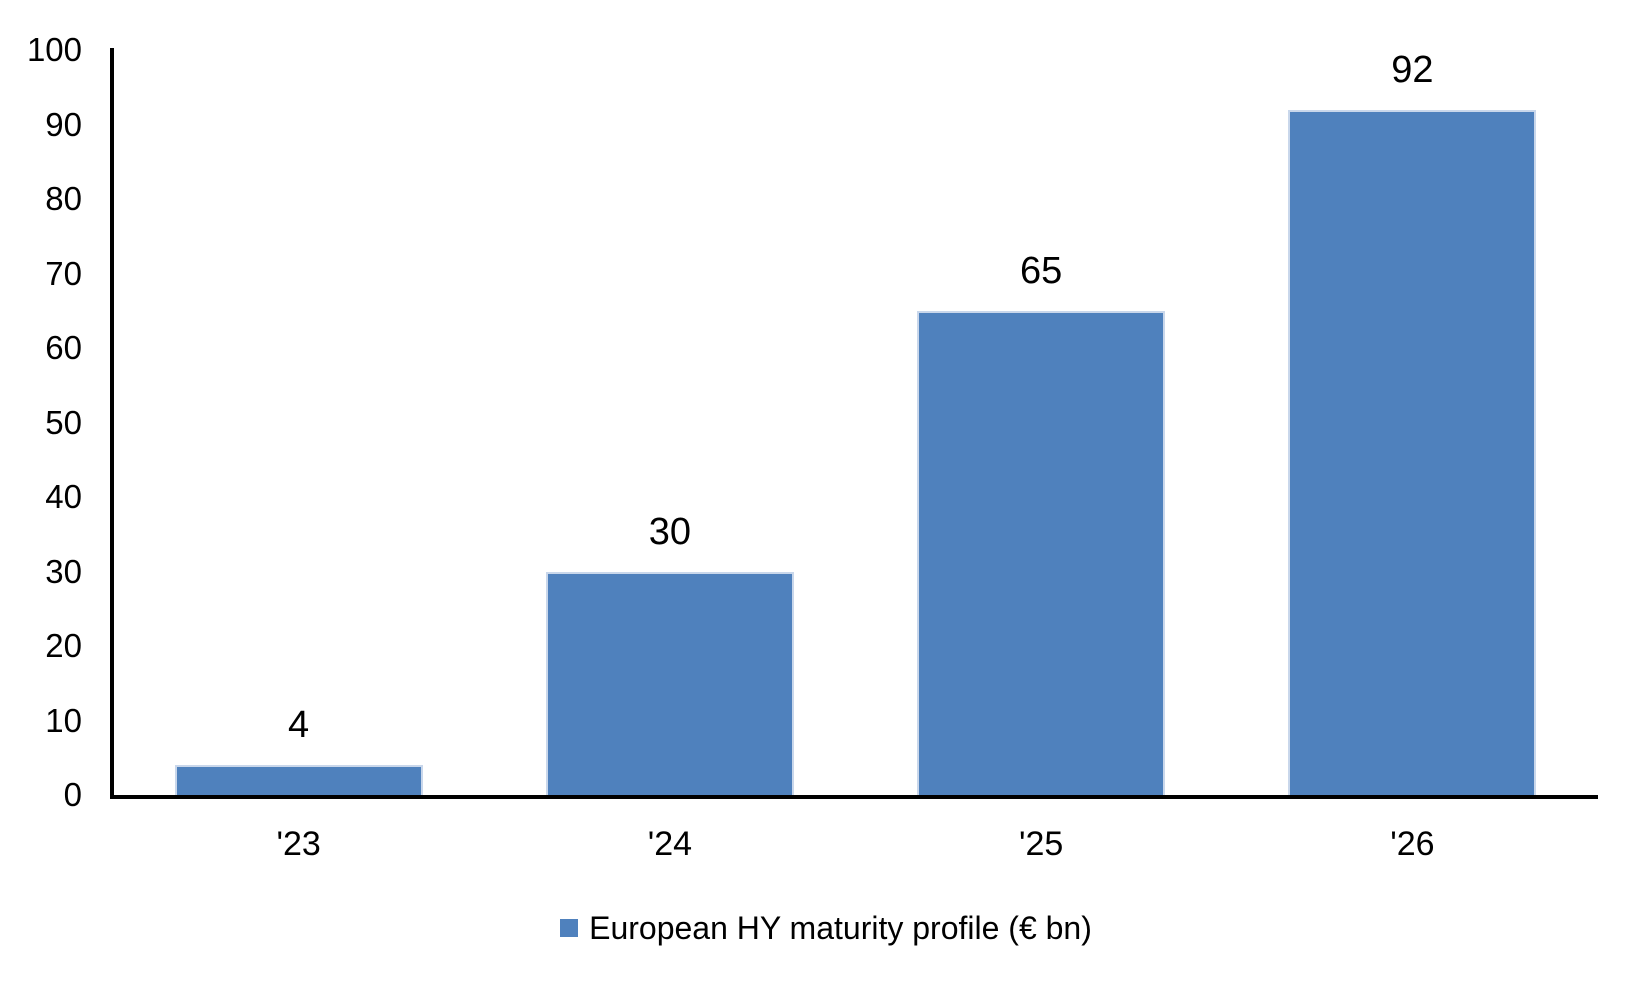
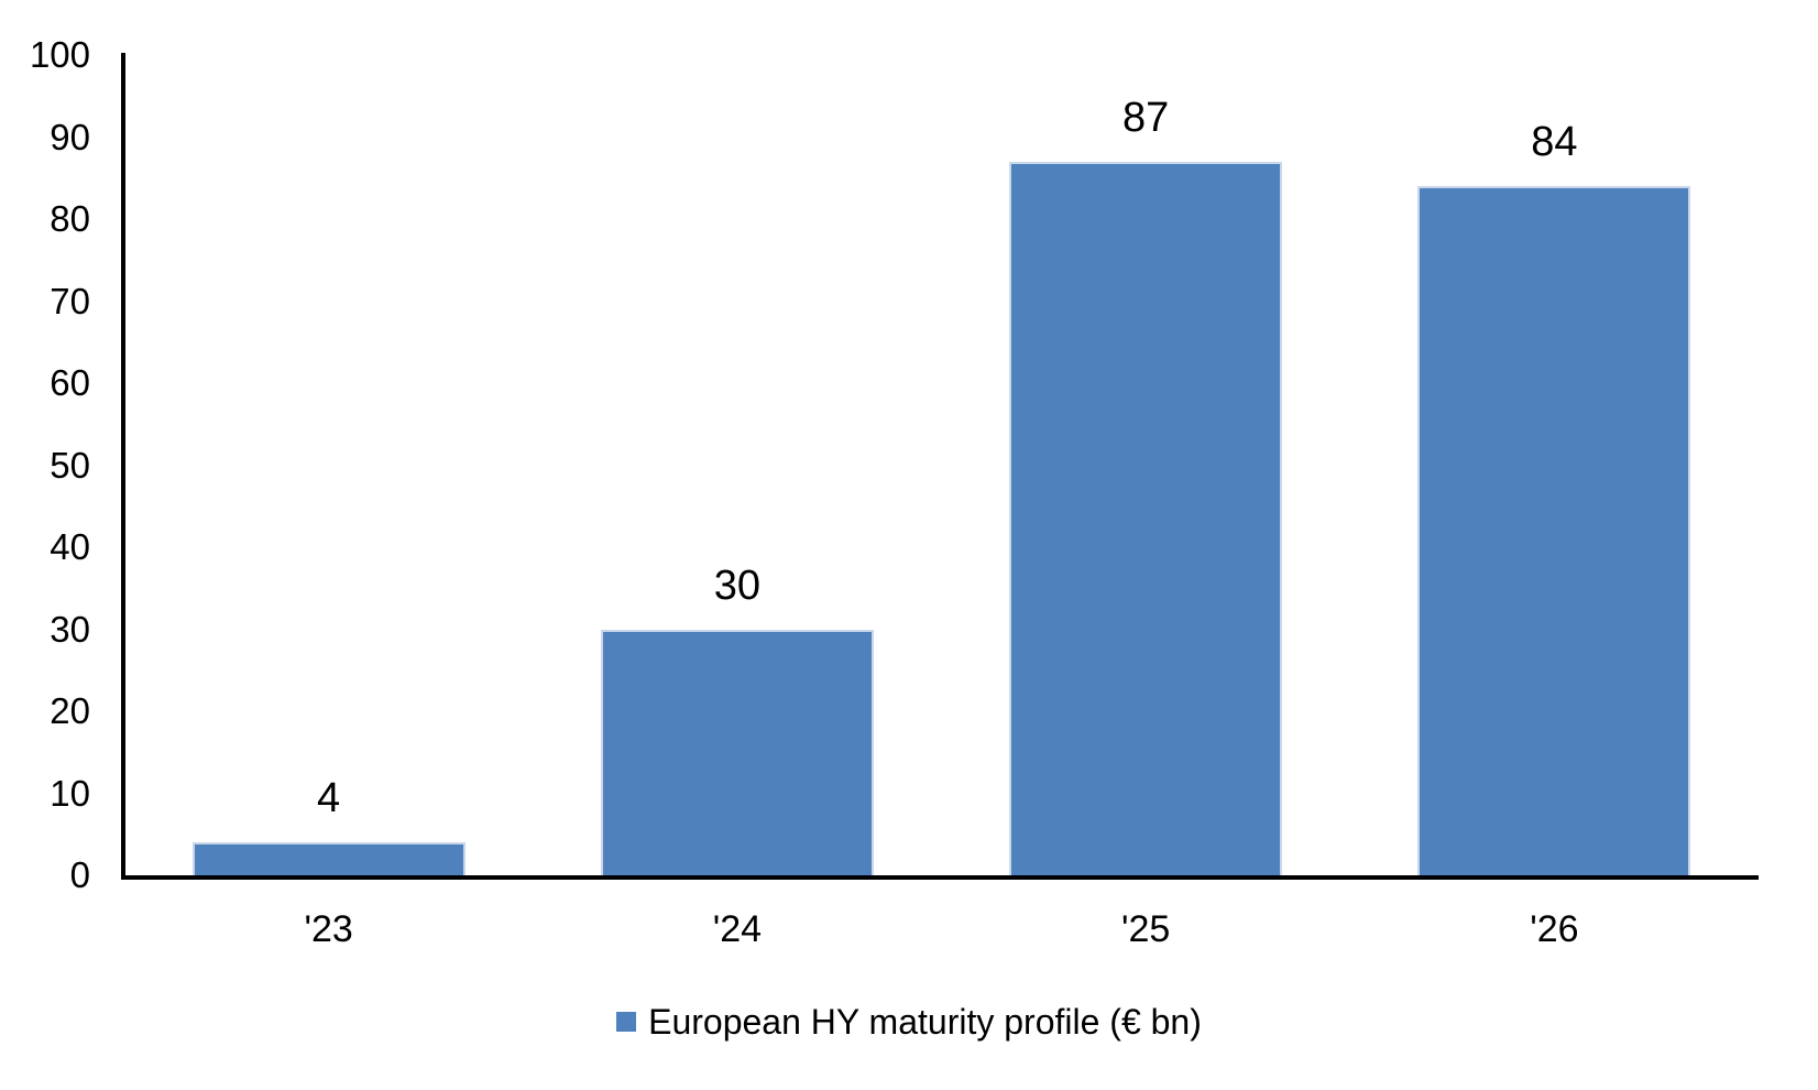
'25: 65 -> 87
'26: 92 -> 84
